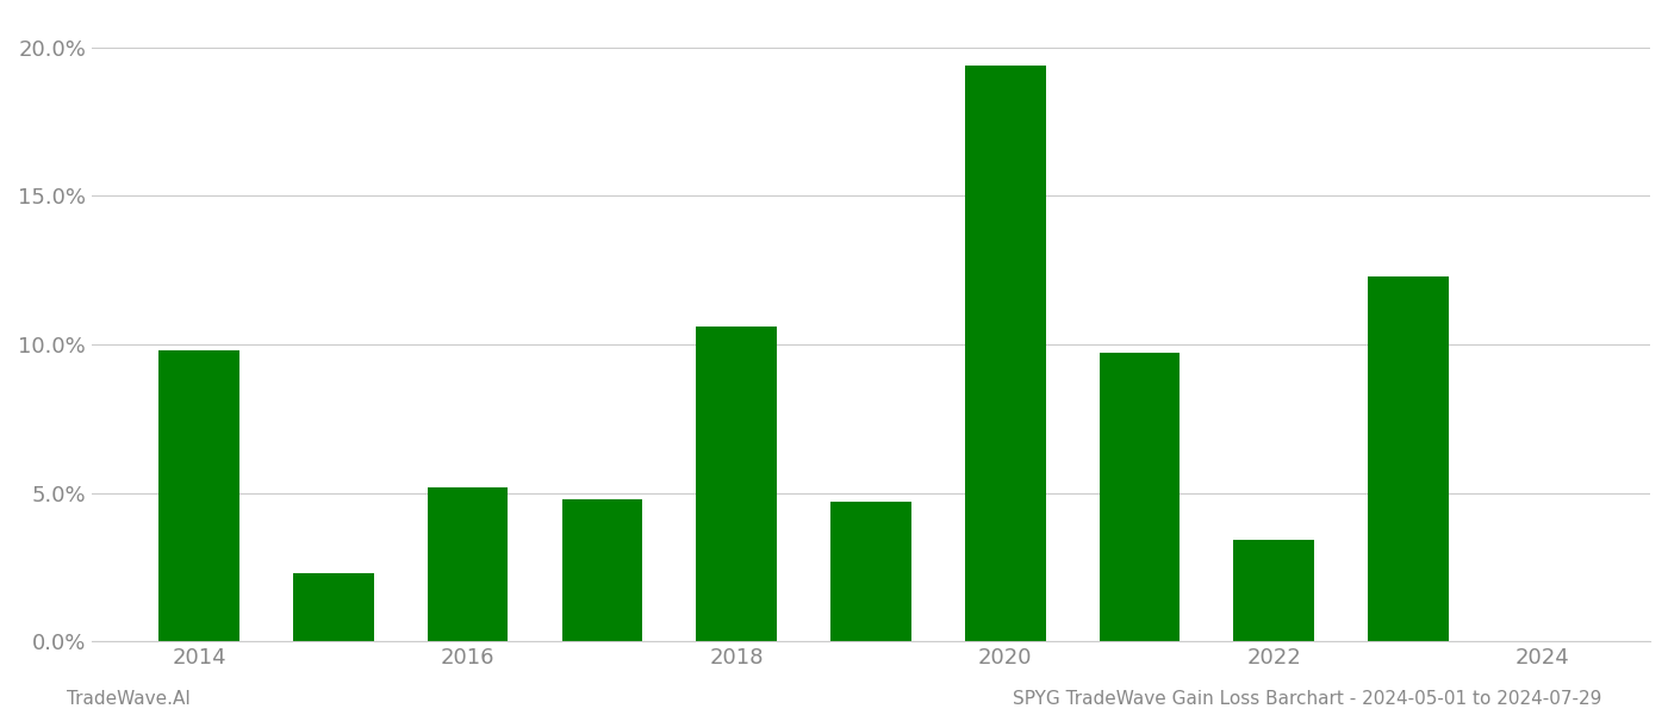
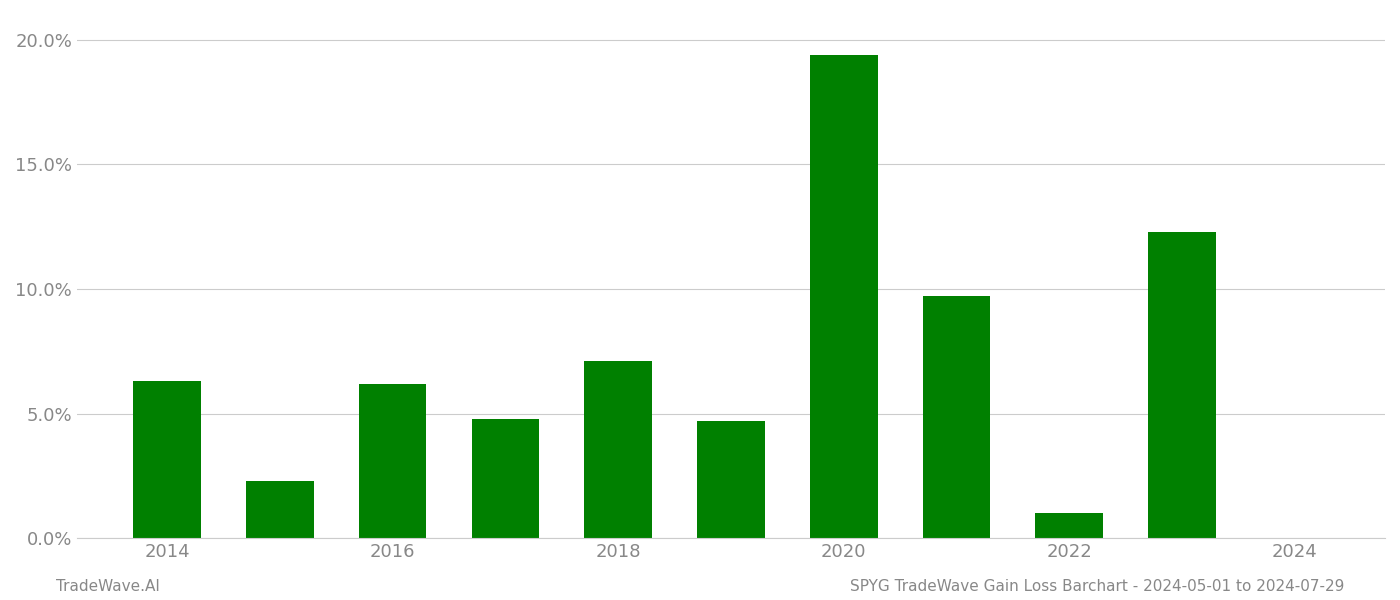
2014: 9.8% -> 6.3%
2016: 5.2% -> 6.2%
2018: 10.6% -> 7.1%
2022: 3.4% -> 1.0%
